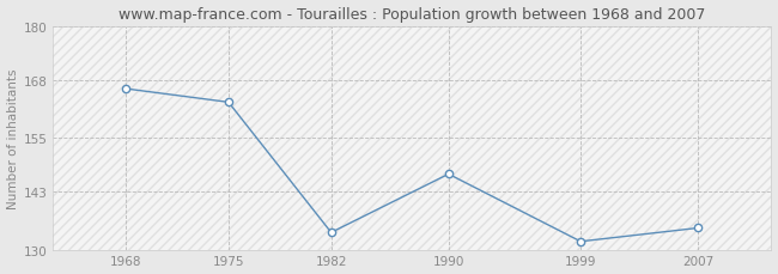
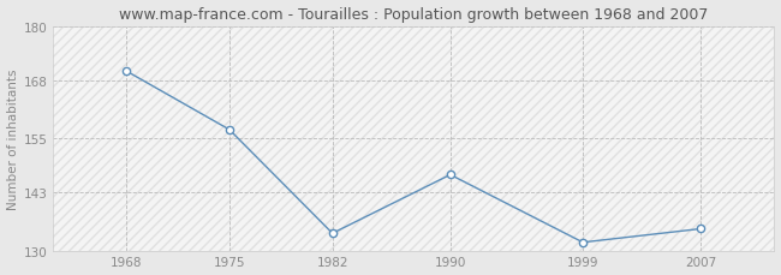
1968: 166 -> 170
1975: 163 -> 157
